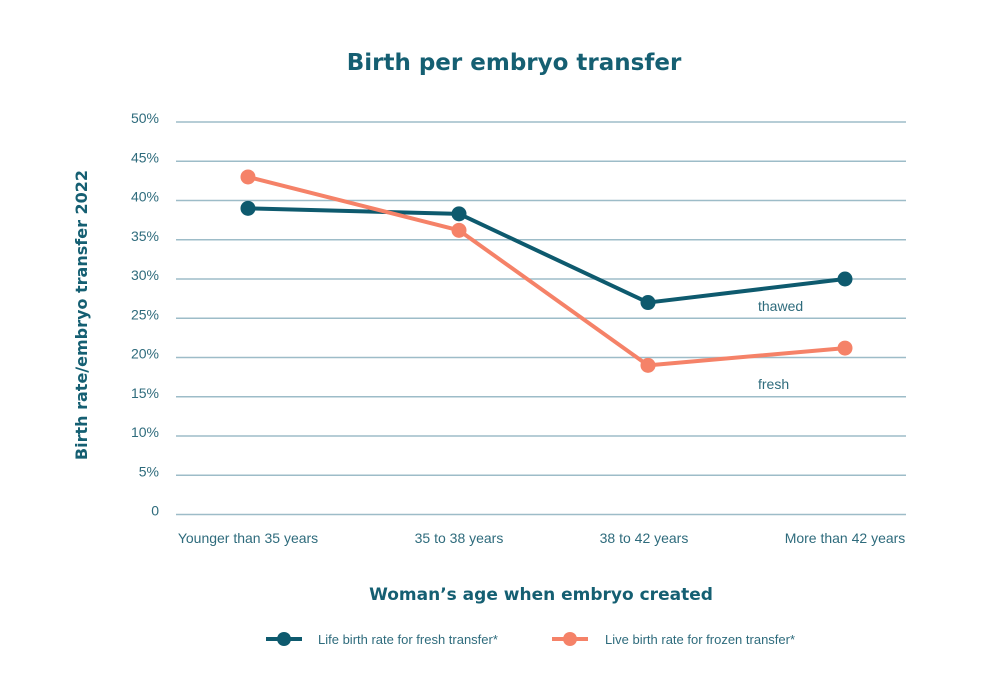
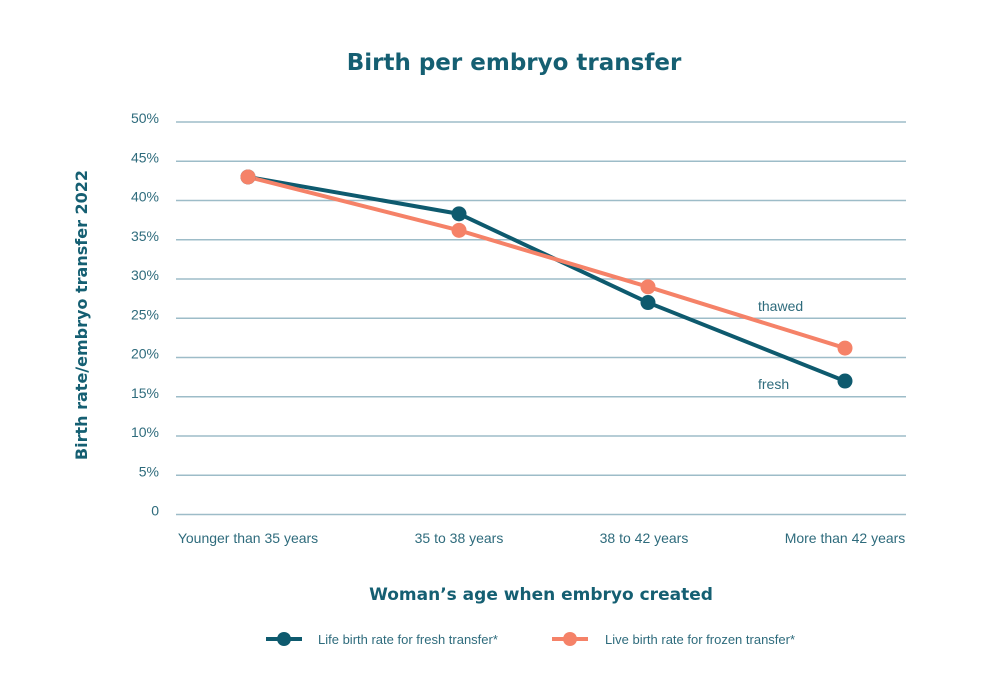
Life birth rate for fresh transfer*/Younger than 35 years: 39% -> 43%
Live birth rate for frozen transfer*/38 to 42 years: 19% -> 29%
Life birth rate for fresh transfer*/More than 42 years: 30% -> 17%
